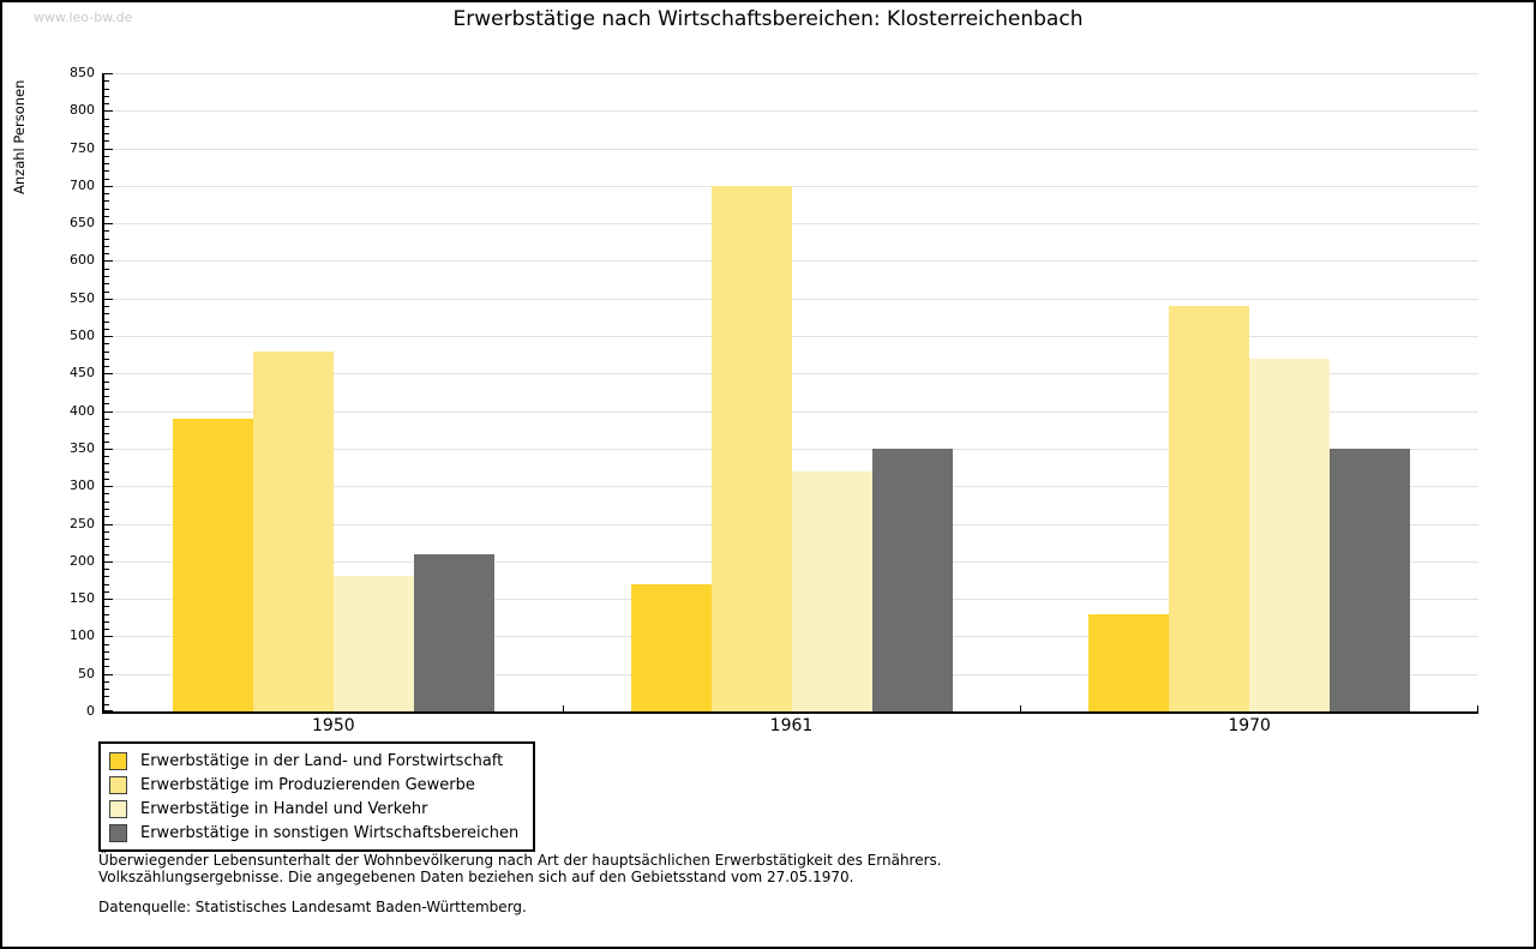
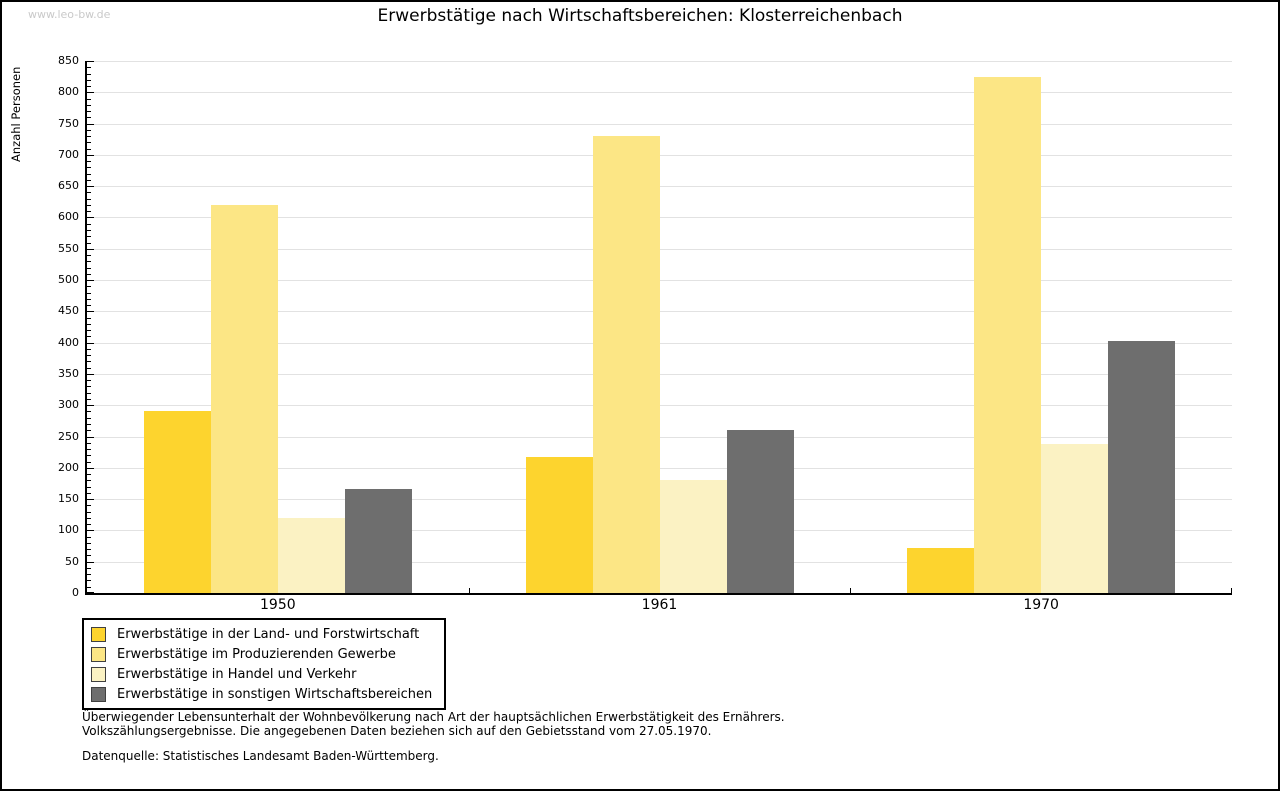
Erwerbstätige in der Land- und Forstwirtschaft/1950: 390 -> 290
Erwerbstätige im Produzierenden Gewerbe/1950: 480 -> 620
Erwerbstätige in Handel und Verkehr/1950: 180 -> 120
Erwerbstätige in sonstigen Wirtschaftsbereichen/1950: 210 -> 170
Erwerbstätige in der Land- und Forstwirtschaft/1961: 170 -> 220
Erwerbstätige im Produzierenden Gewerbe/1961: 700 -> 730
Erwerbstätige in Handel und Verkehr/1961: 320 -> 180
Erwerbstätige in sonstigen Wirtschaftsbereichen/1961: 350 -> 260
Erwerbstätige in der Land- und Forstwirtschaft/1970: 130 -> 70
Erwerbstätige im Produzierenden Gewerbe/1970: 540 -> 820
Erwerbstätige in Handel und Verkehr/1970: 470 -> 240
Erwerbstätige in sonstigen Wirtschaftsbereichen/1970: 350 -> 400
